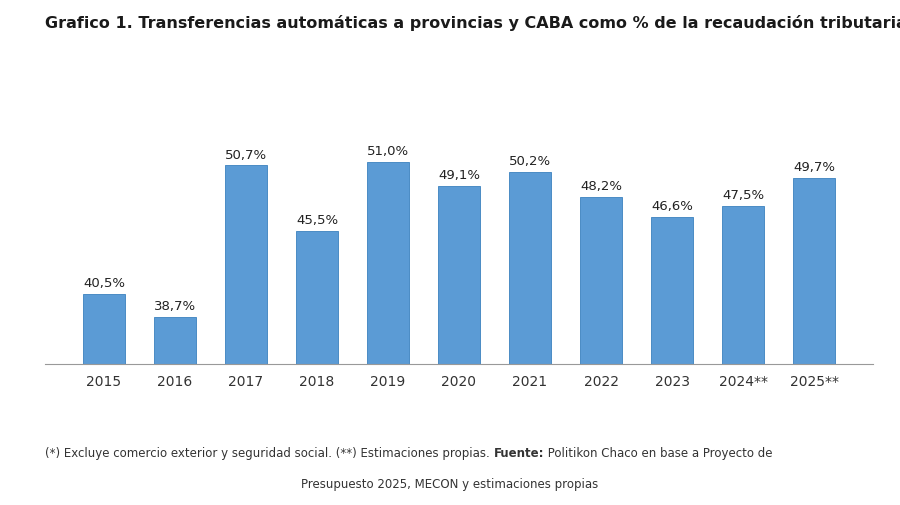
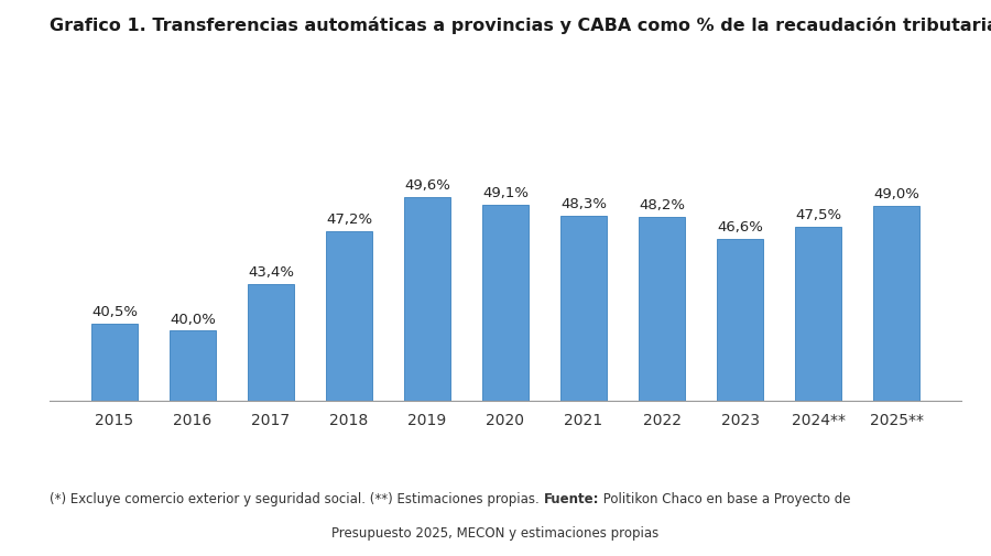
2016: 38,7% -> 40,0%
2017: 50,7% -> 43,4%
2018: 45,5% -> 47,2%
2019: 51,0% -> 49,6%
2021: 50,2% -> 48,3%
2025**: 49,7% -> 49,0%
